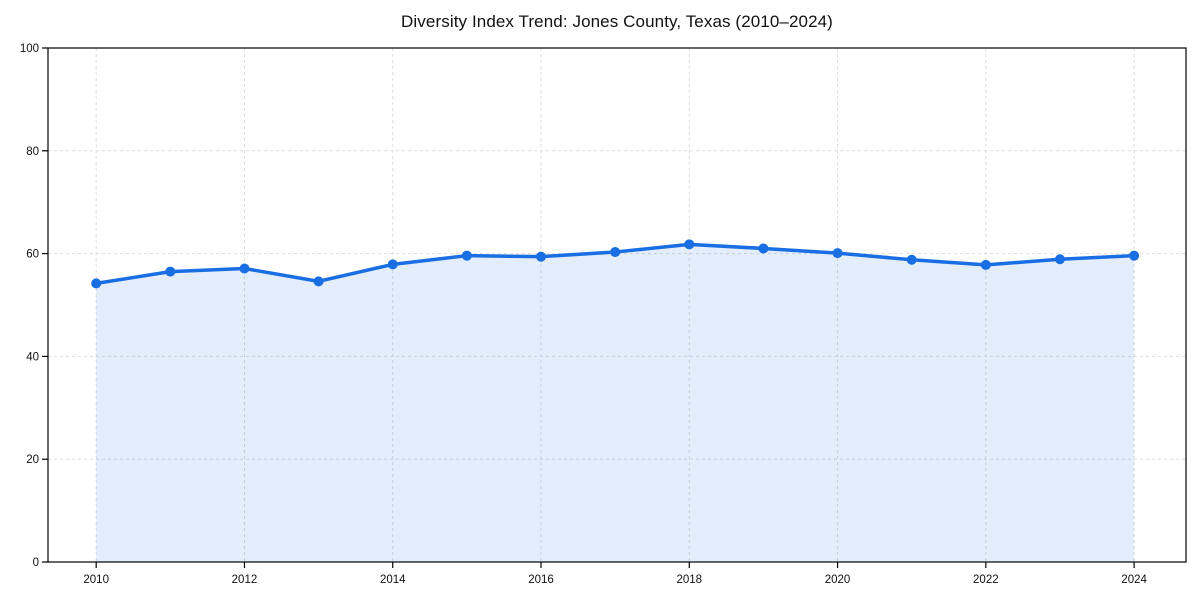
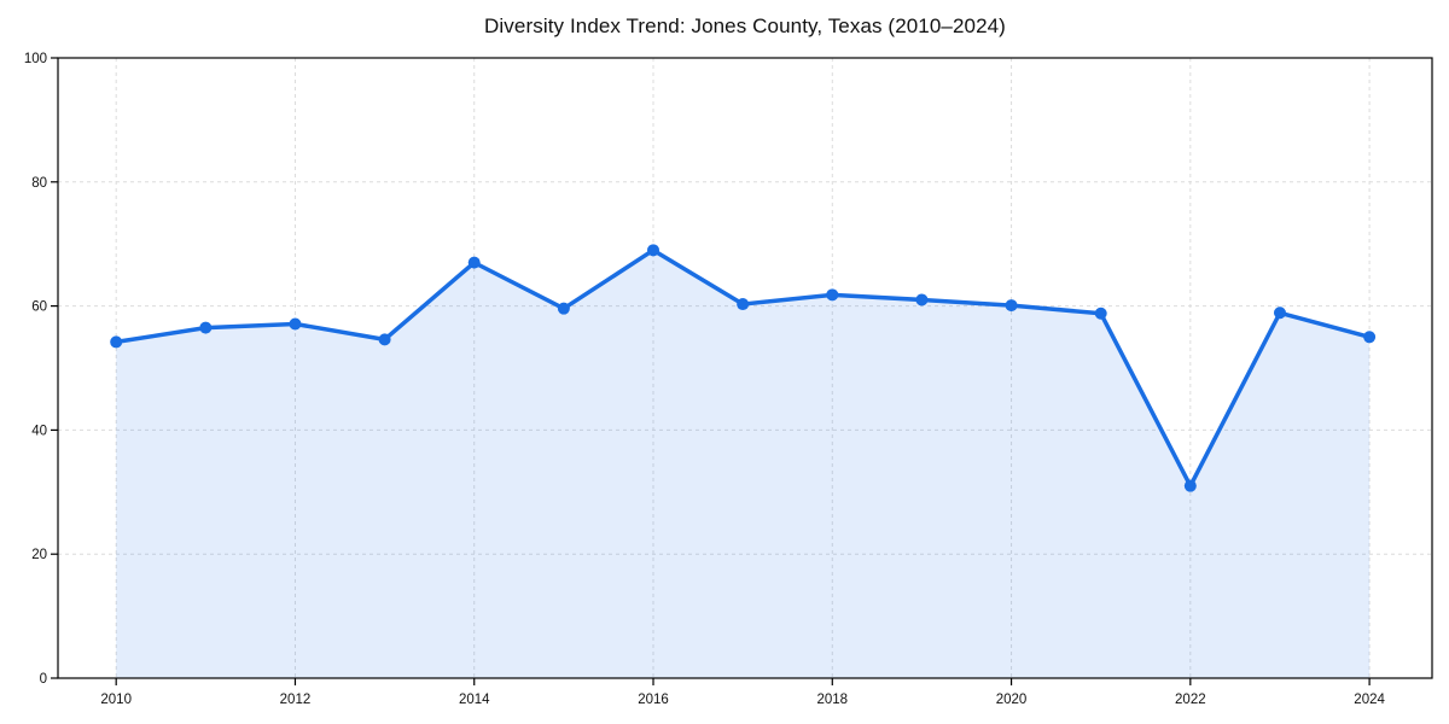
2014: 58 -> 67
2016: 59 -> 69
2022: 58 -> 31
2024: 60 -> 55
